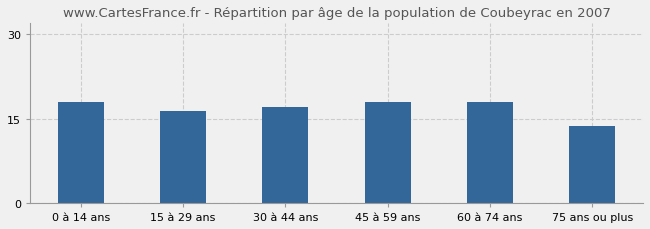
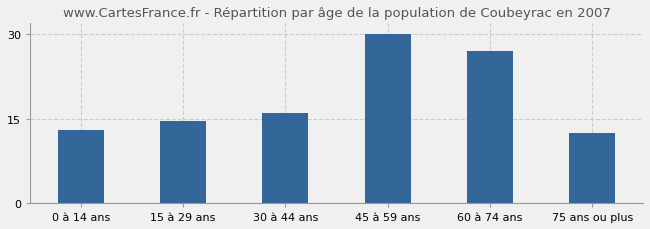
0 à 14 ans: 18.0 -> 13.0
15 à 29 ans: 16.4 -> 14.5
30 à 44 ans: 17.0 -> 16.0
45 à 59 ans: 18.0 -> 30.0
60 à 74 ans: 18.0 -> 27.0
75 ans ou plus: 13.6 -> 12.5
